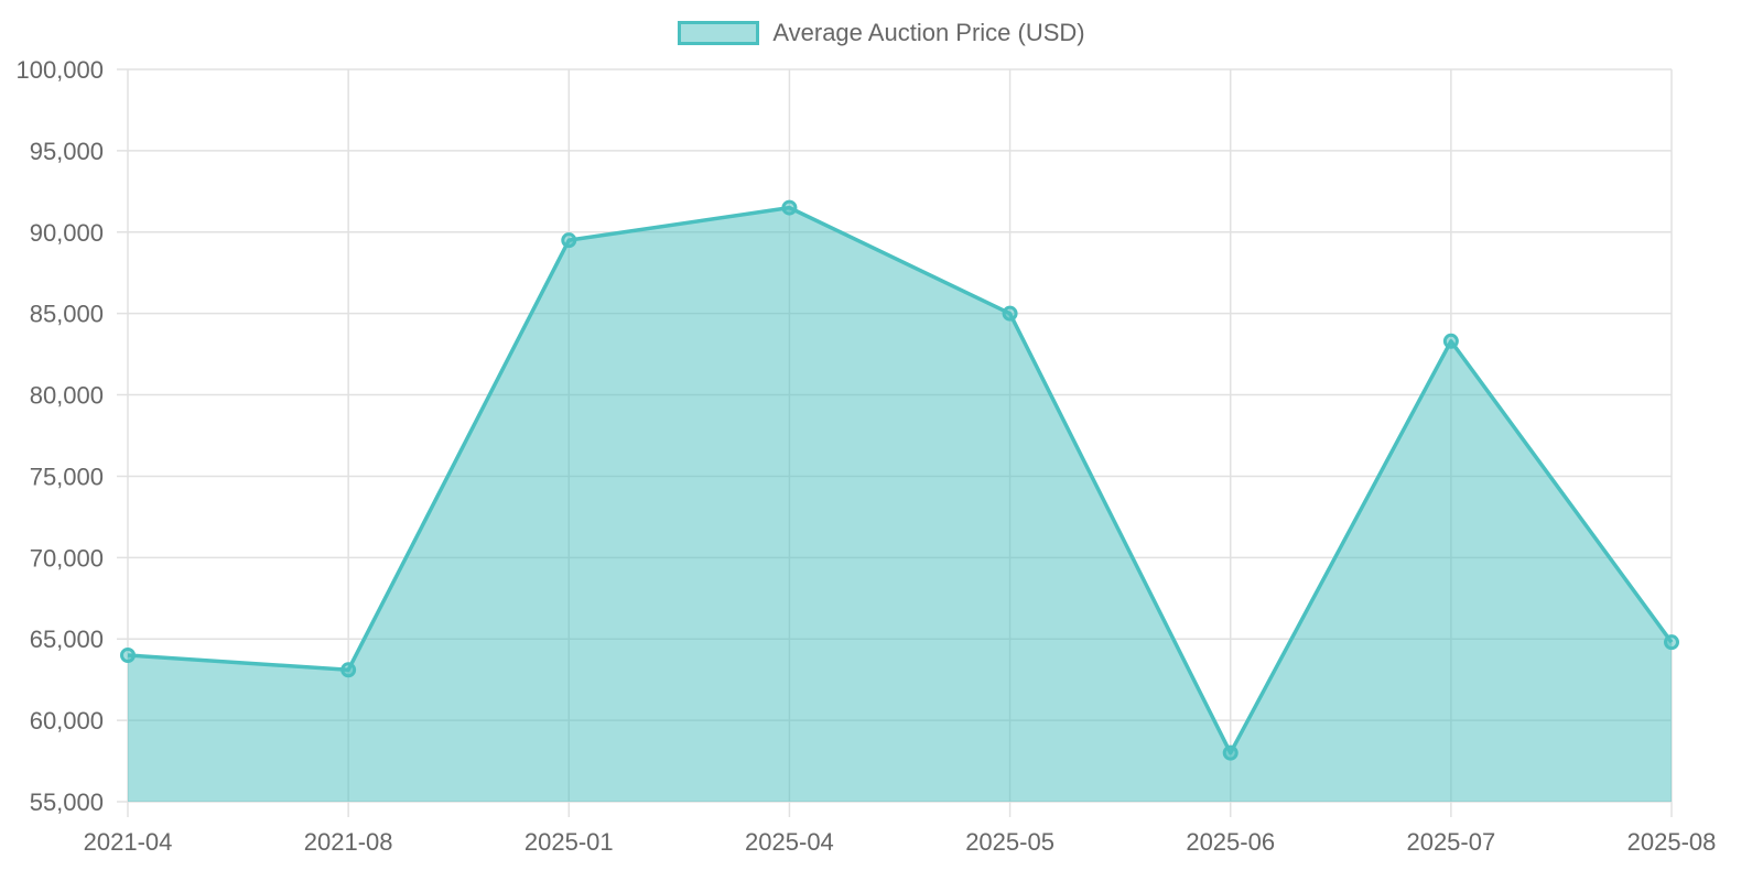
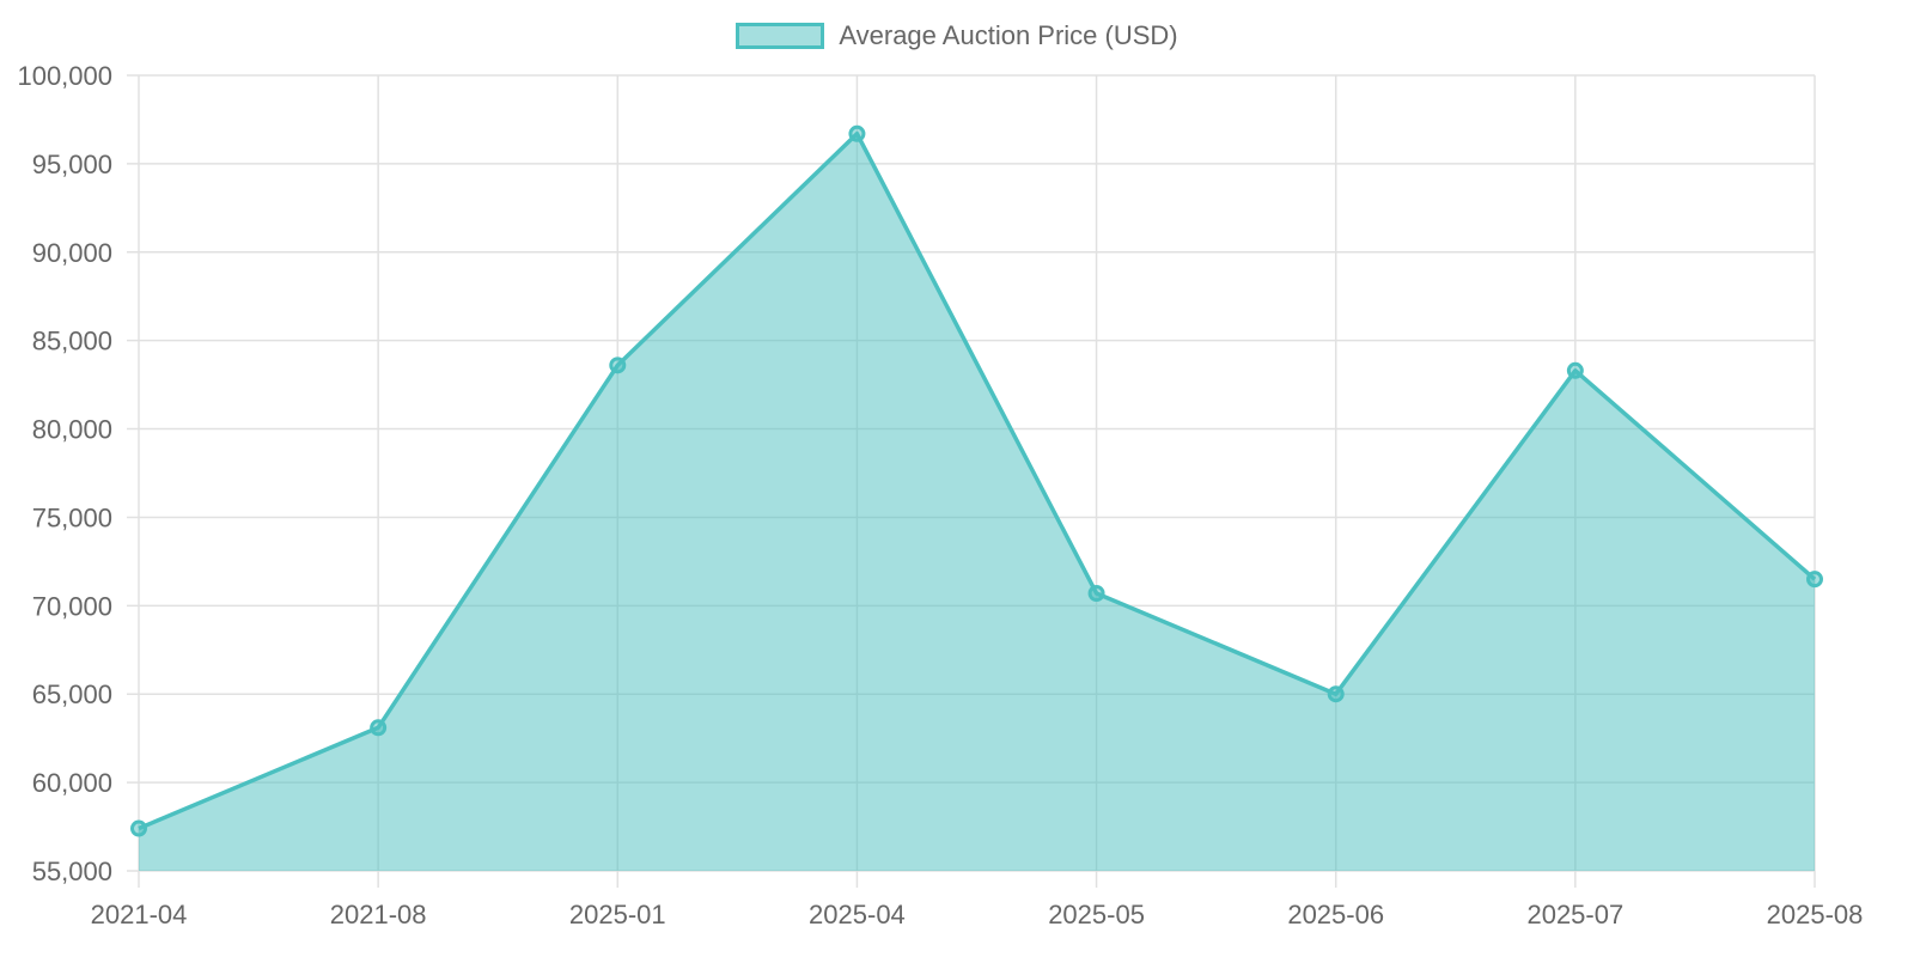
2021-04: 64000 -> 57400
2025-01: 89500 -> 83600
2025-04: 91500 -> 96700
2025-05: 85000 -> 70700
2025-06: 58000 -> 65000
2025-08: 64800 -> 71500
